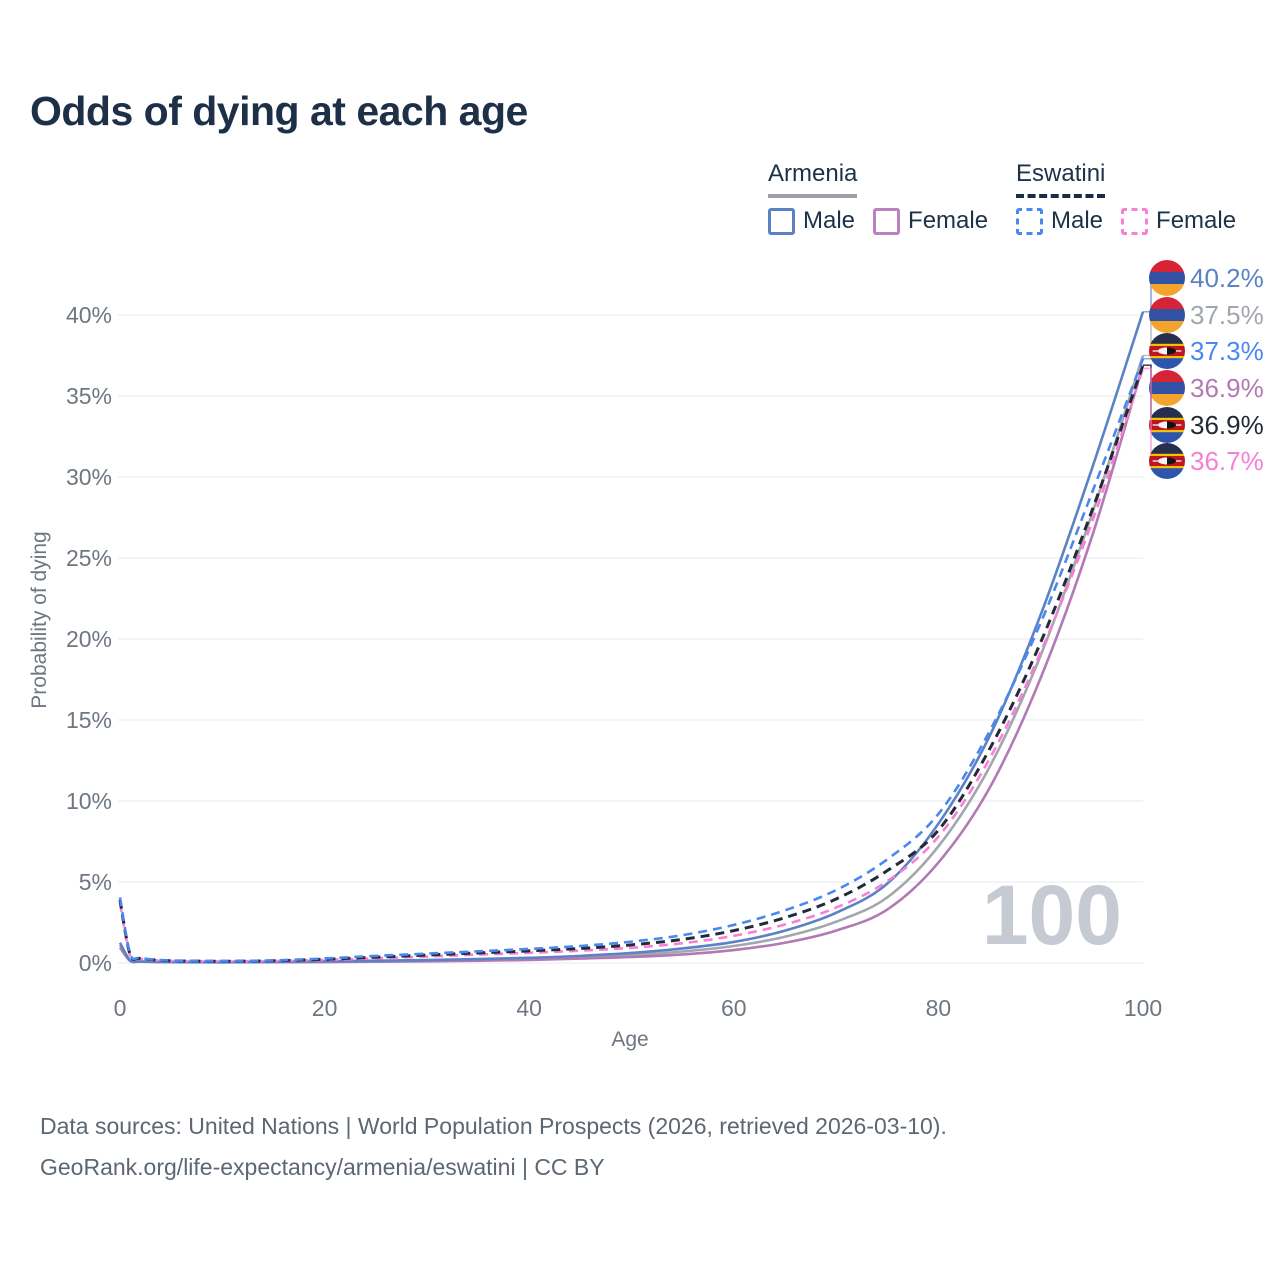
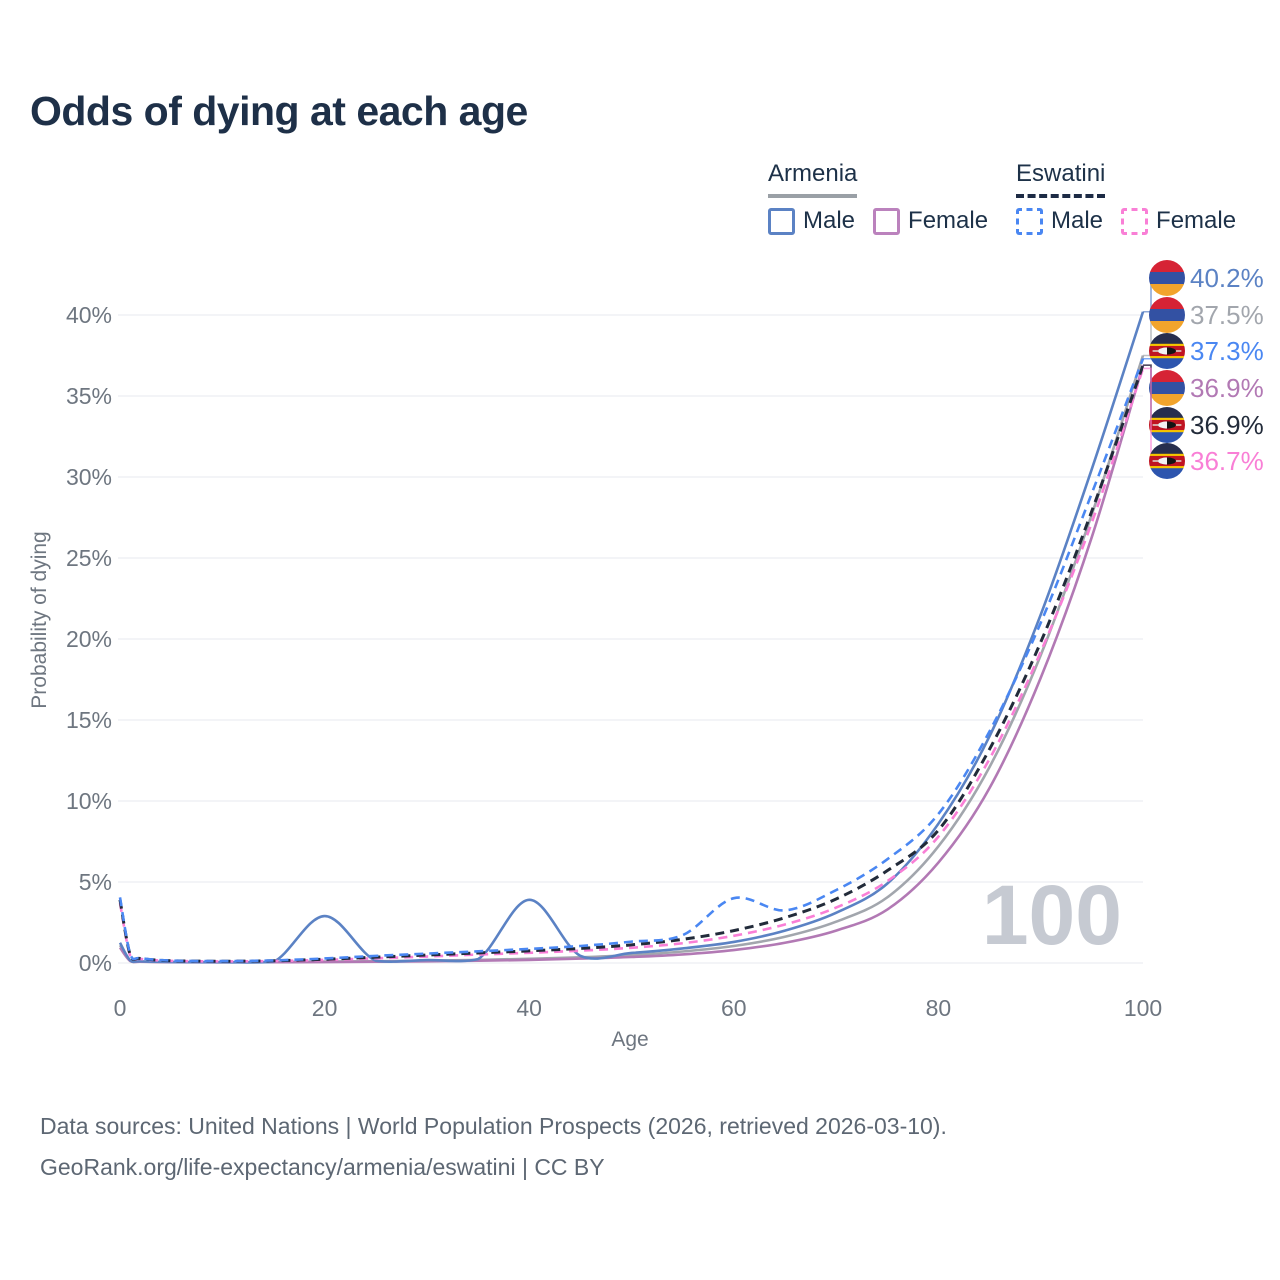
Armenia Male/20: 0.1% -> 2.9%
Armenia Male/40: 0.3% -> 3.9%
Eswatini Male/60: 2.4% -> 4.0%
